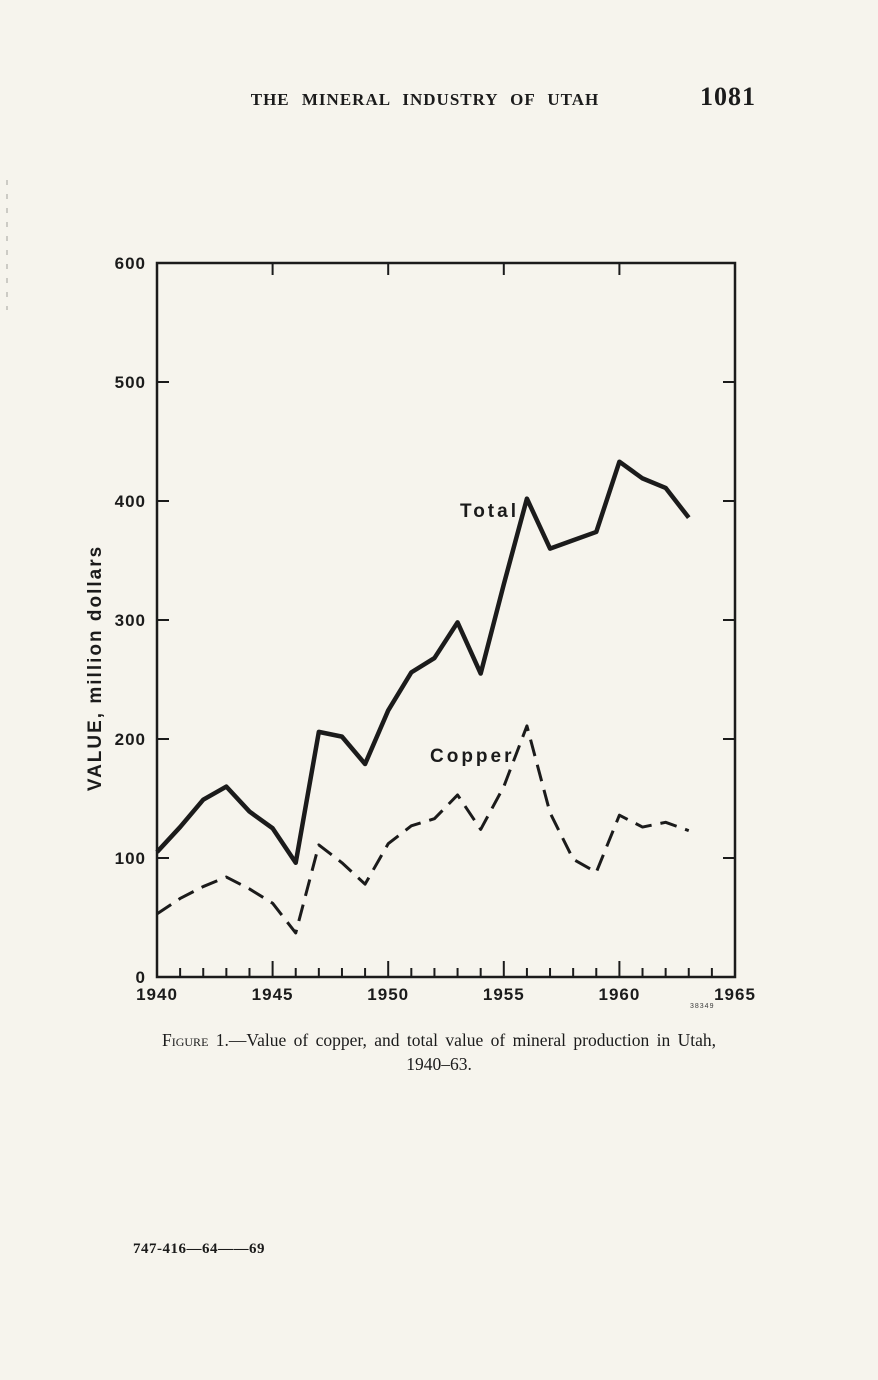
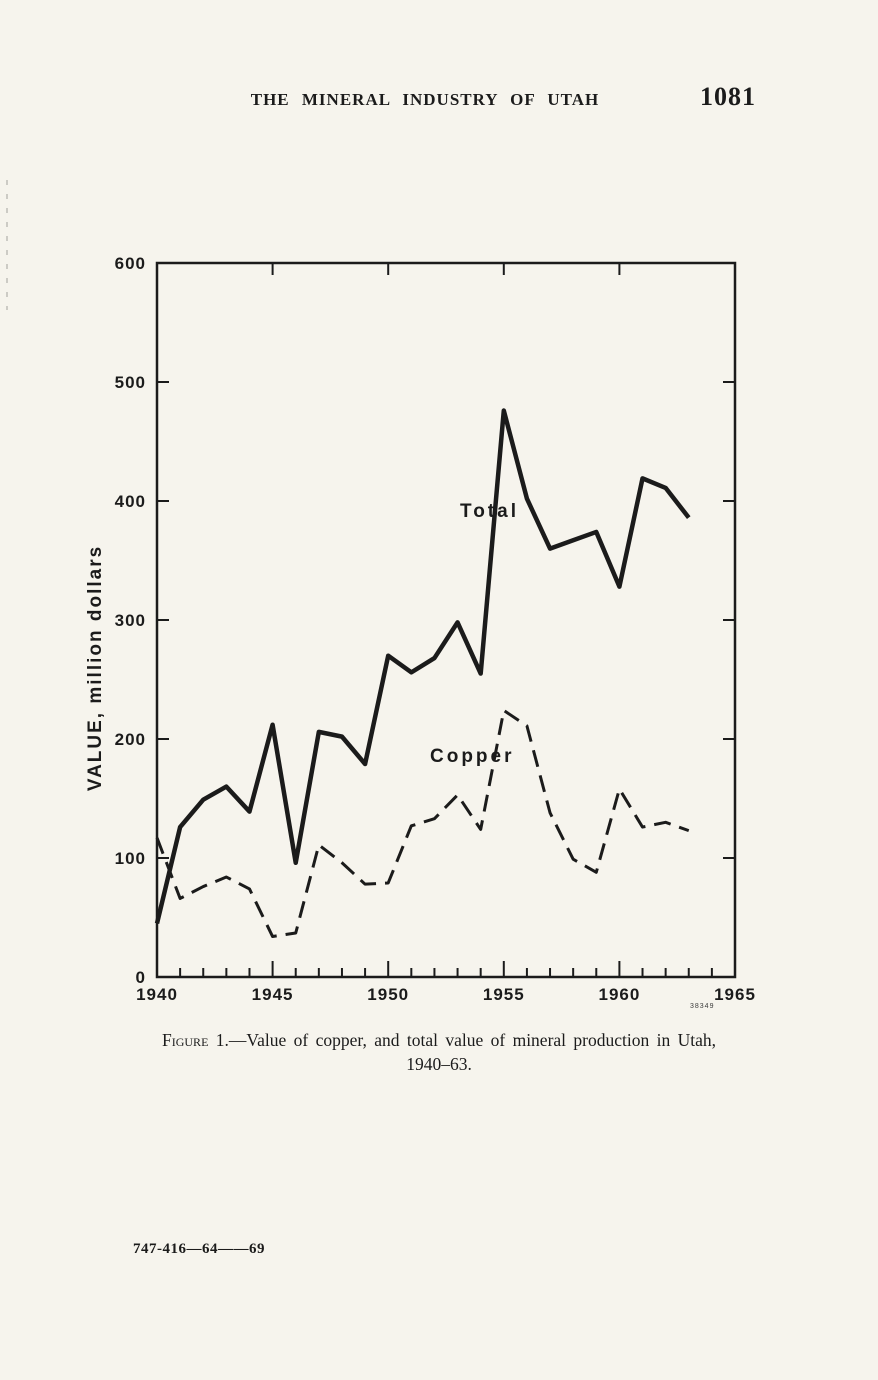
Total/1940: 105 -> 45
Copper/1940: 53 -> 117
Total/1945: 125 -> 212
Copper/1945: 62 -> 34
Total/1950: 224 -> 270
Copper/1950: 112 -> 79
Total/1955: 330 -> 476
Copper/1955: 160 -> 224
Total/1960: 433 -> 328
Copper/1960: 136 -> 158
